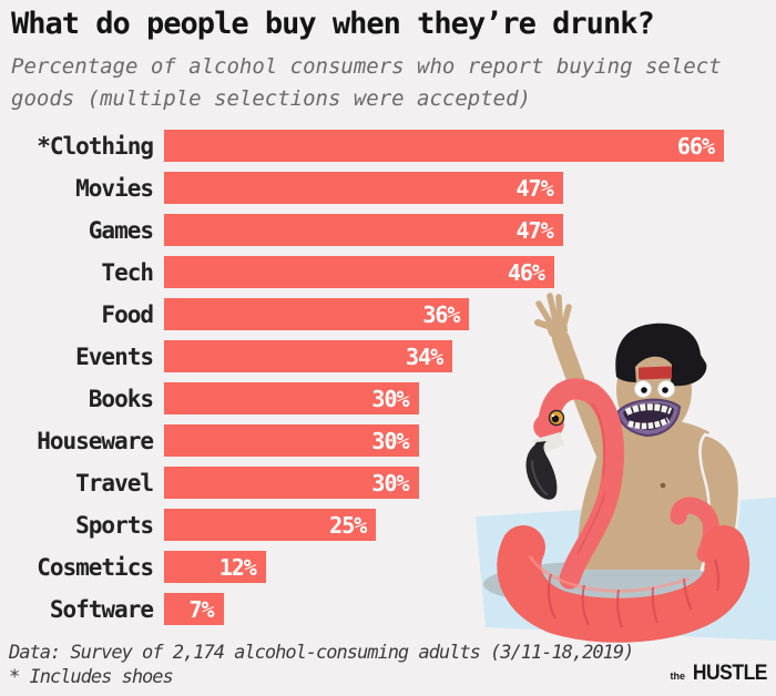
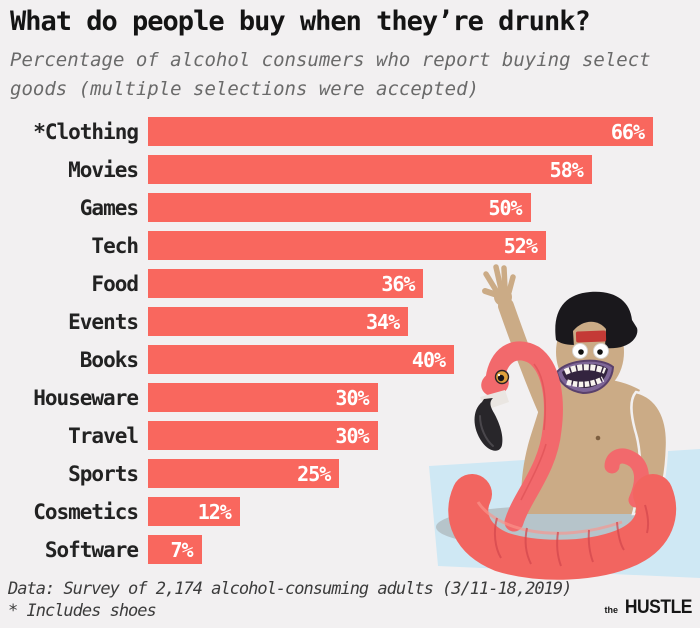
Movies: 47% -> 58%
Games: 47% -> 50%
Tech: 46% -> 52%
Books: 30% -> 40%
